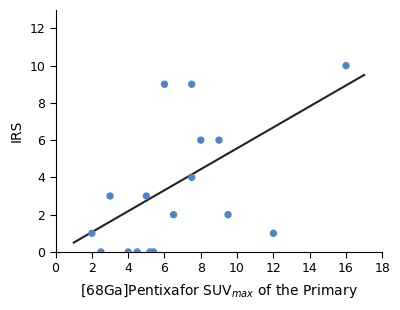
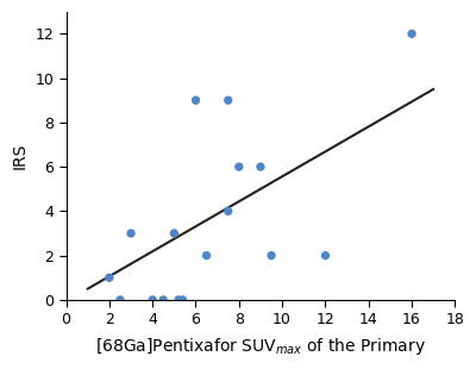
12: 1 -> 2
16: 10 -> 12
